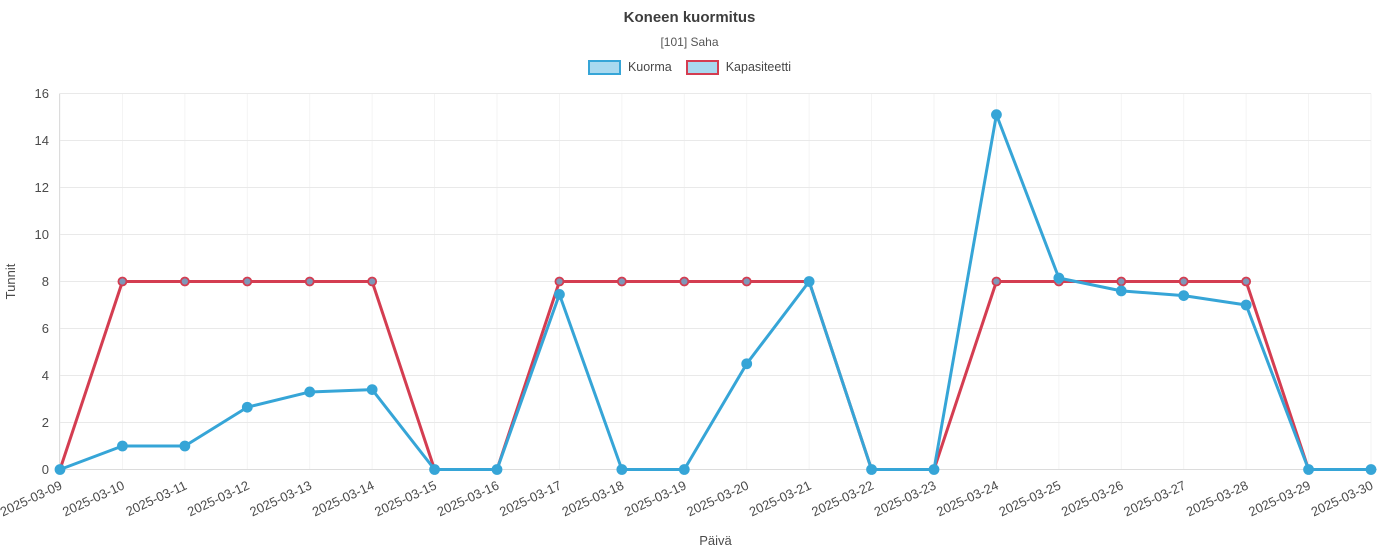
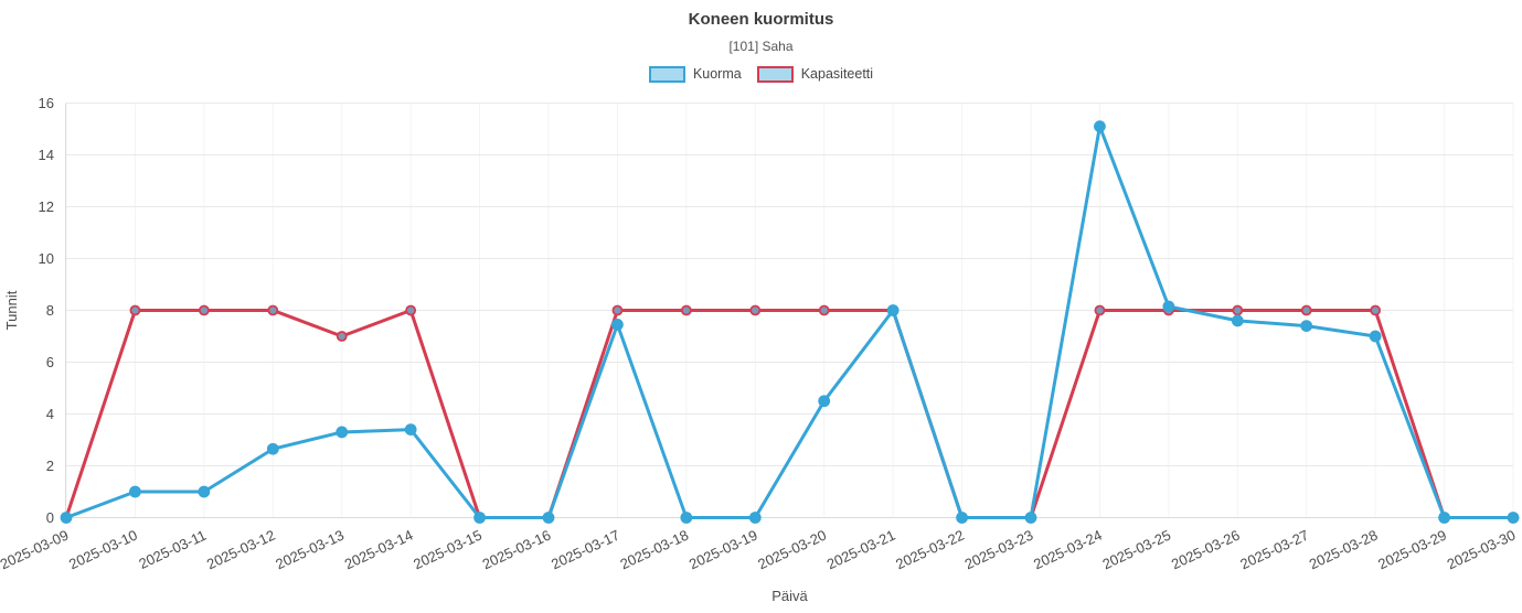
Kapasiteetti/2025-03-13: 8 -> 7
